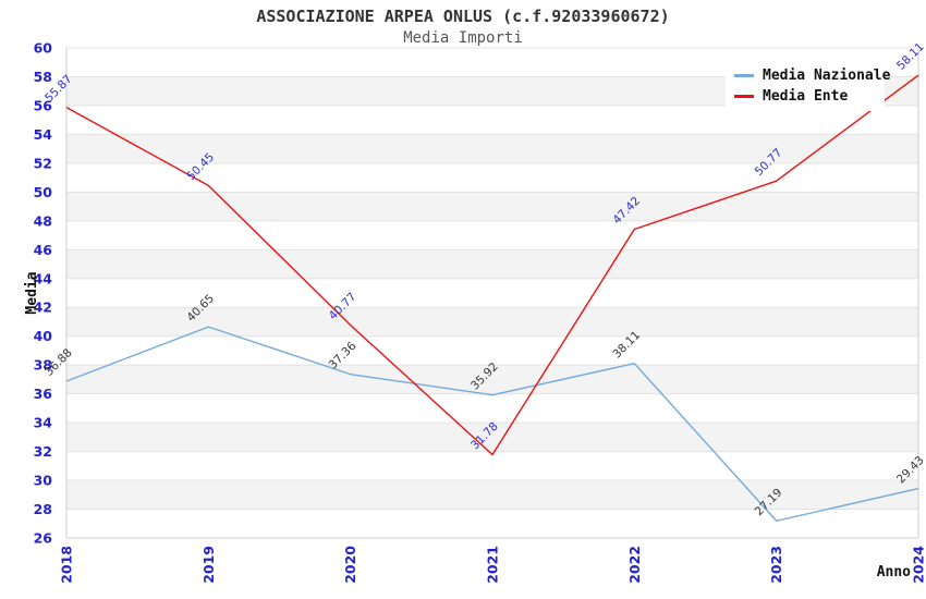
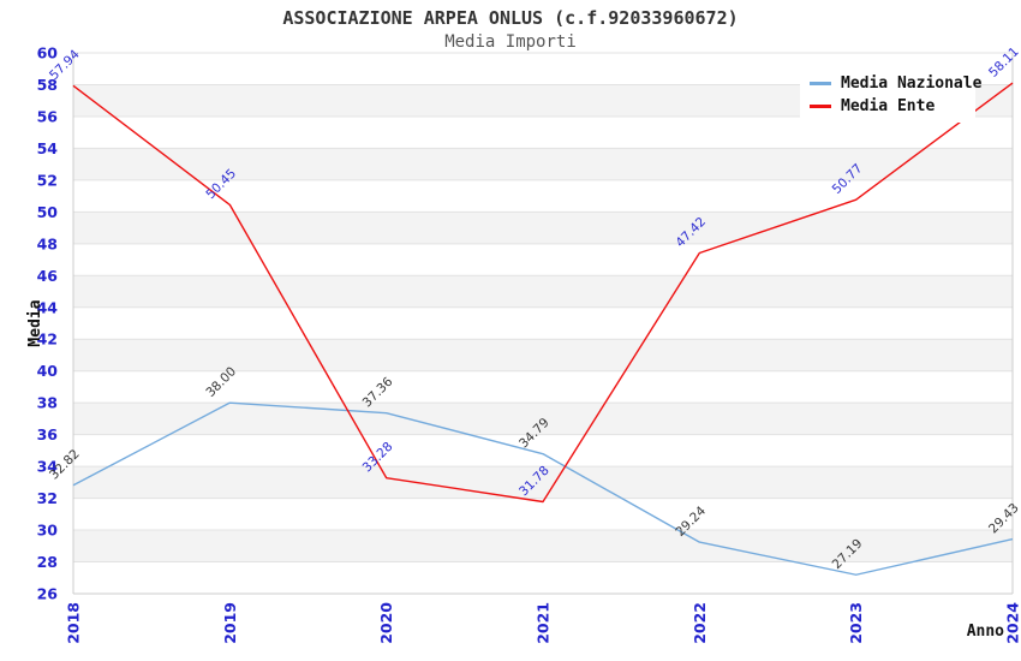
Media Nazionale/2018: 36.88 -> 32.82
Media Ente/2018: 55.87 -> 57.94
Media Nazionale/2019: 40.65 -> 38.00
Media Ente/2020: 40.77 -> 33.28
Media Nazionale/2021: 35.92 -> 34.79
Media Nazionale/2022: 38.11 -> 29.24
